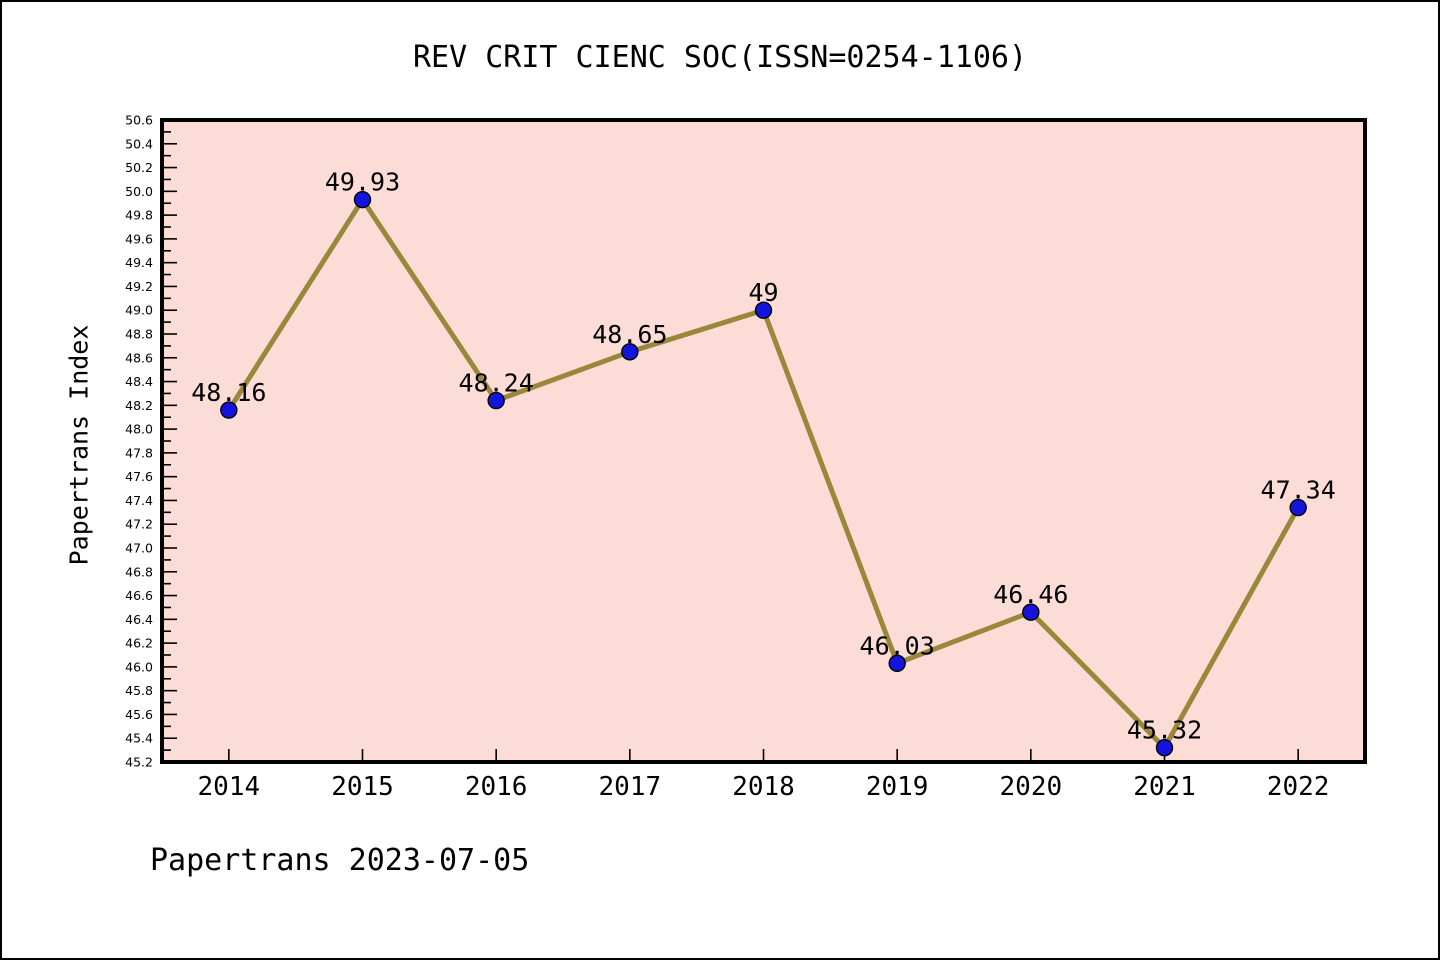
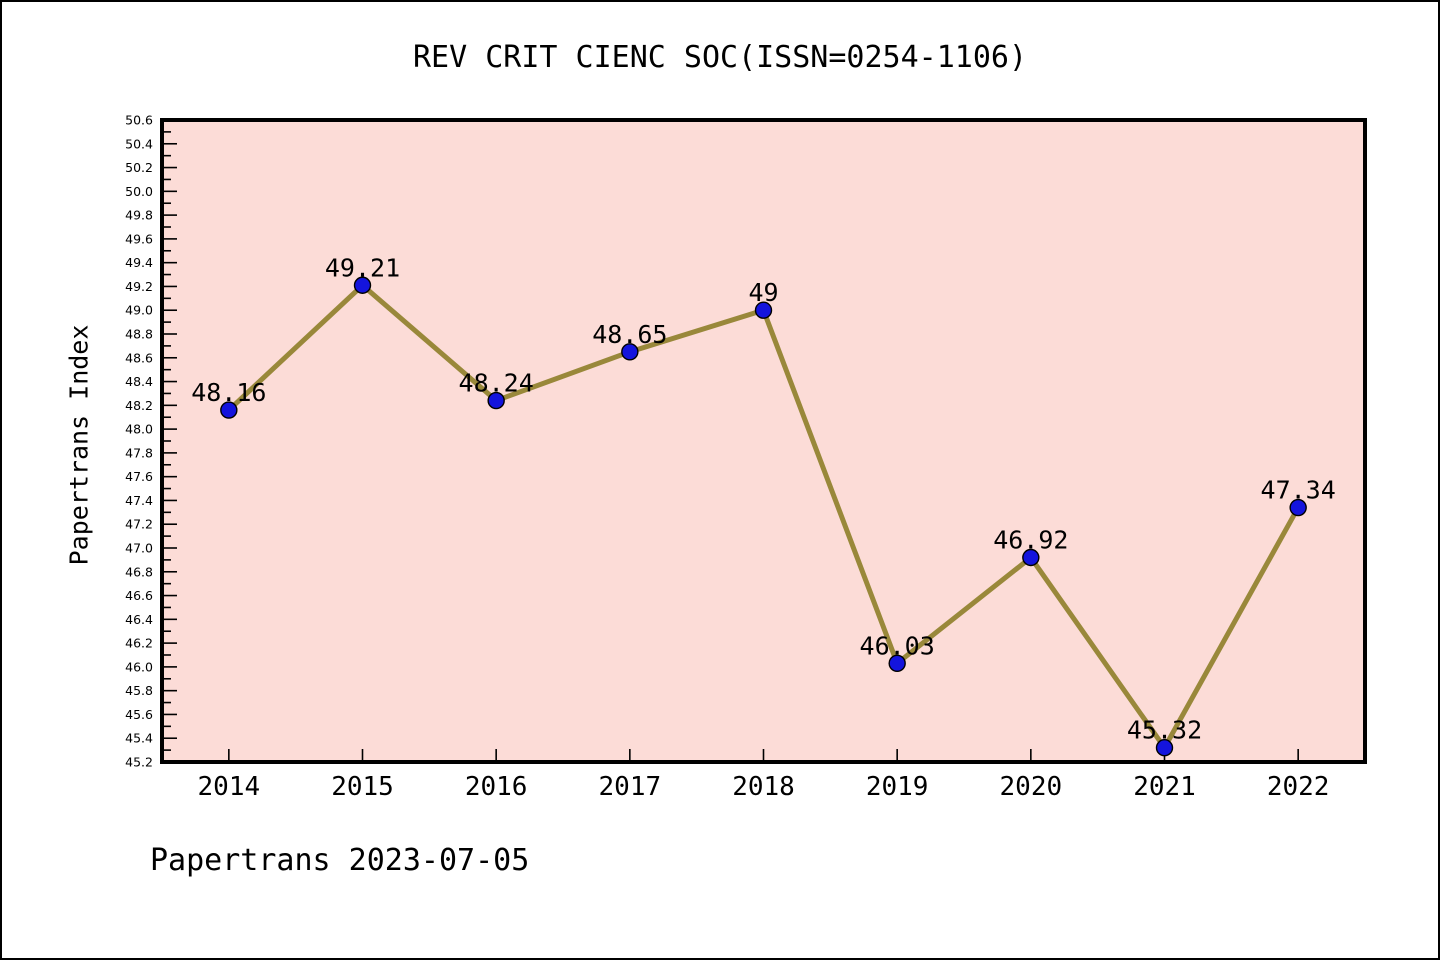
2015: 49.93 -> 49.21
2020: 46.46 -> 46.92
